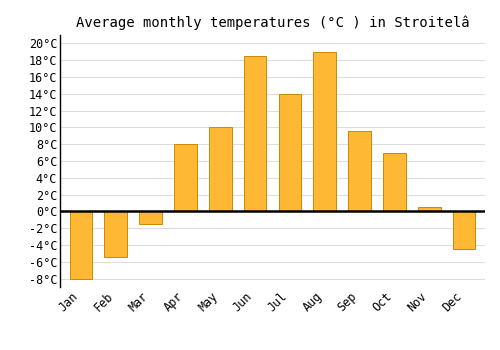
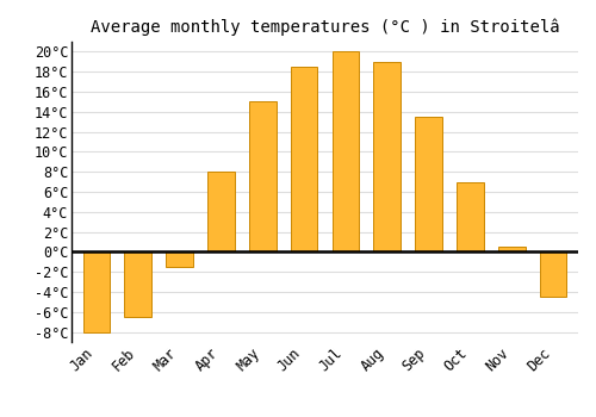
Feb: -5.4°C -> -6.5°C
May: 10.0°C -> 15.0°C
Jul: 14.0°C -> 20.0°C
Sep: 9.6°C -> 13.5°C
